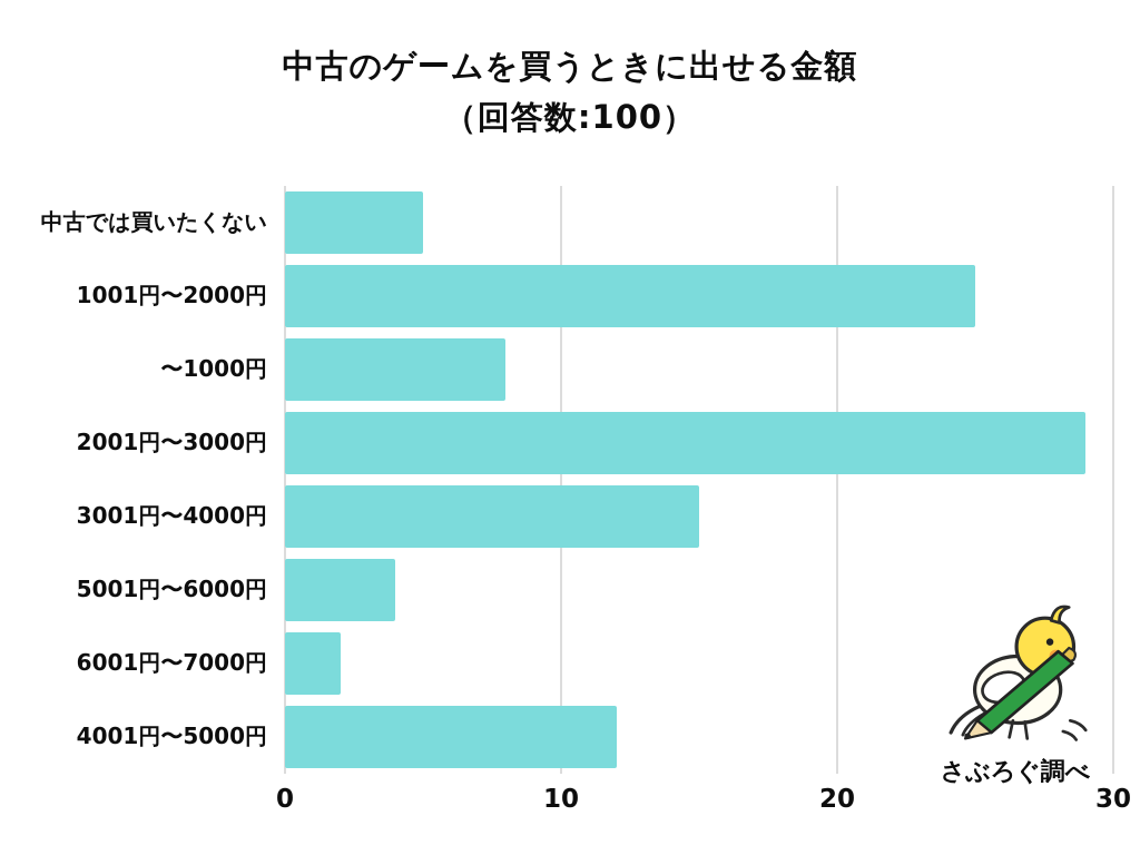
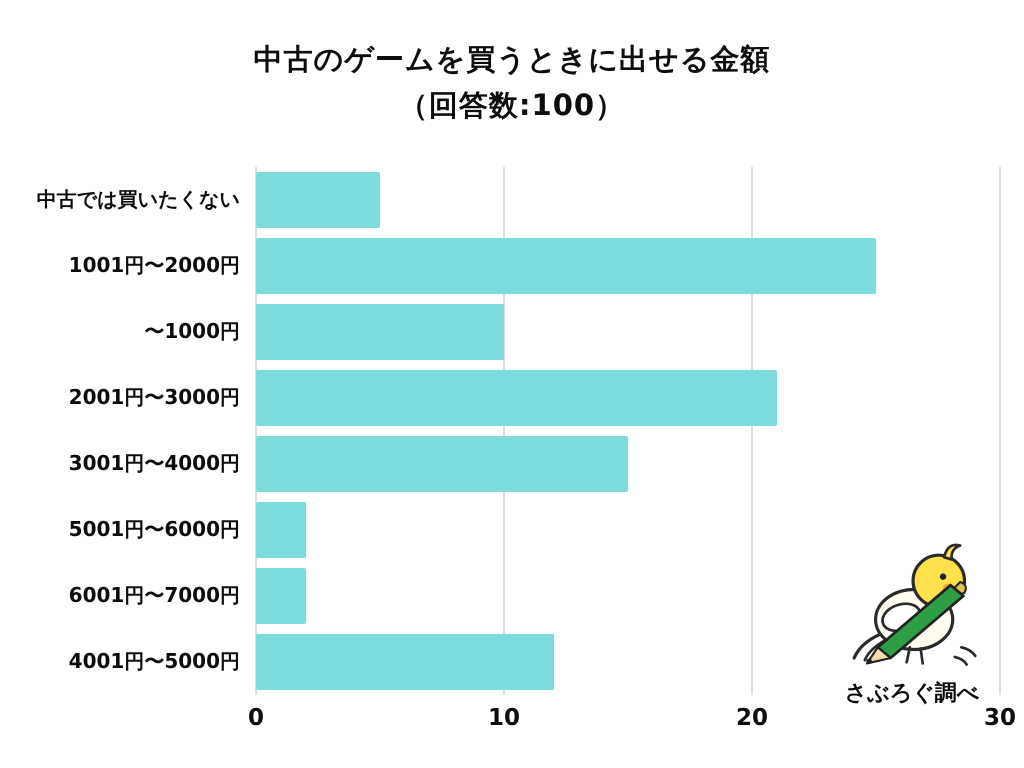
〜1000円: 8 -> 10
2001円〜3000円: 29 -> 21
5001円〜6000円: 4 -> 2
